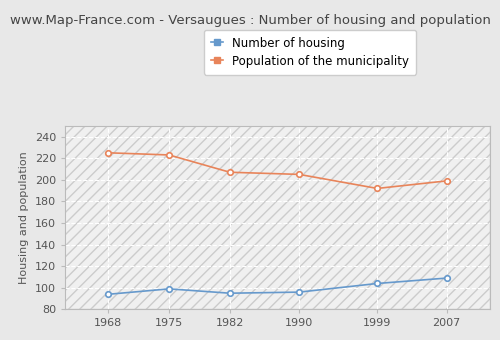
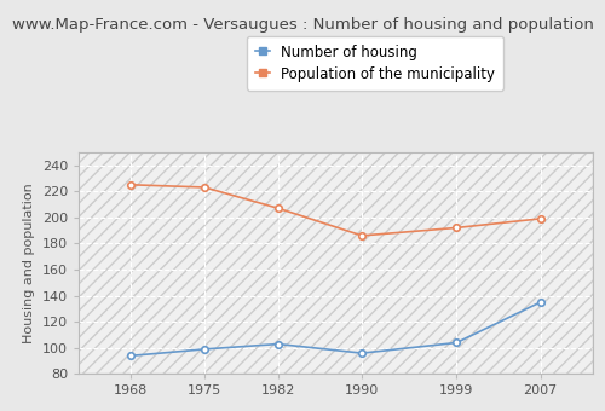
Number of housing/1982: 95 -> 103
Population of the municipality/1990: 205 -> 186
Number of housing/2007: 109 -> 135
